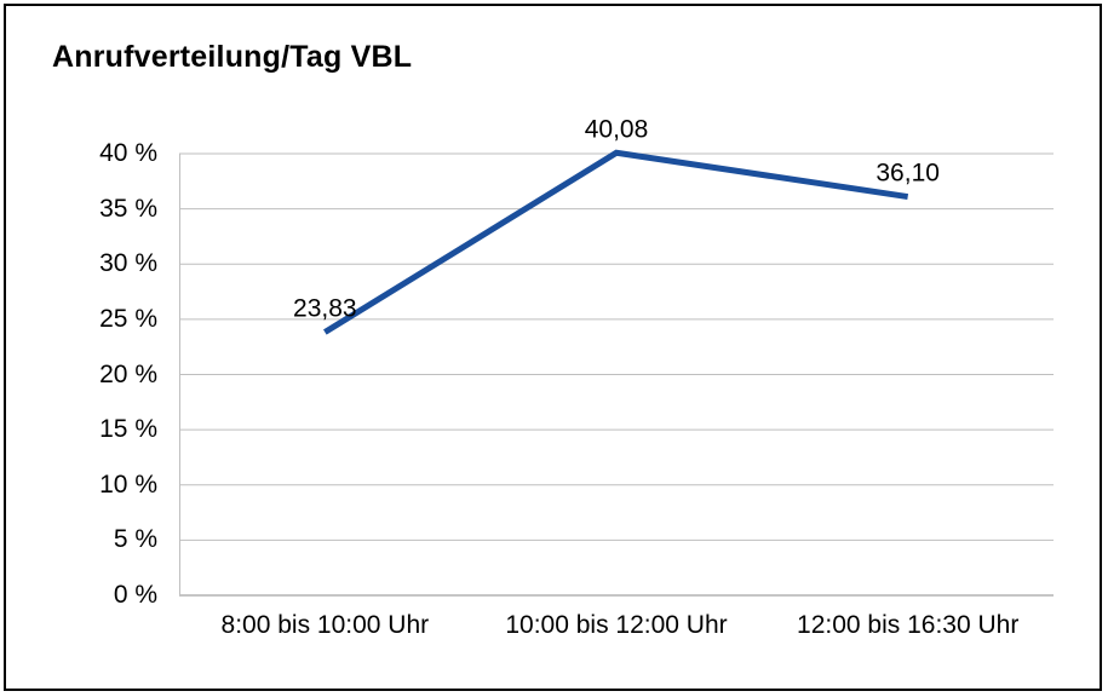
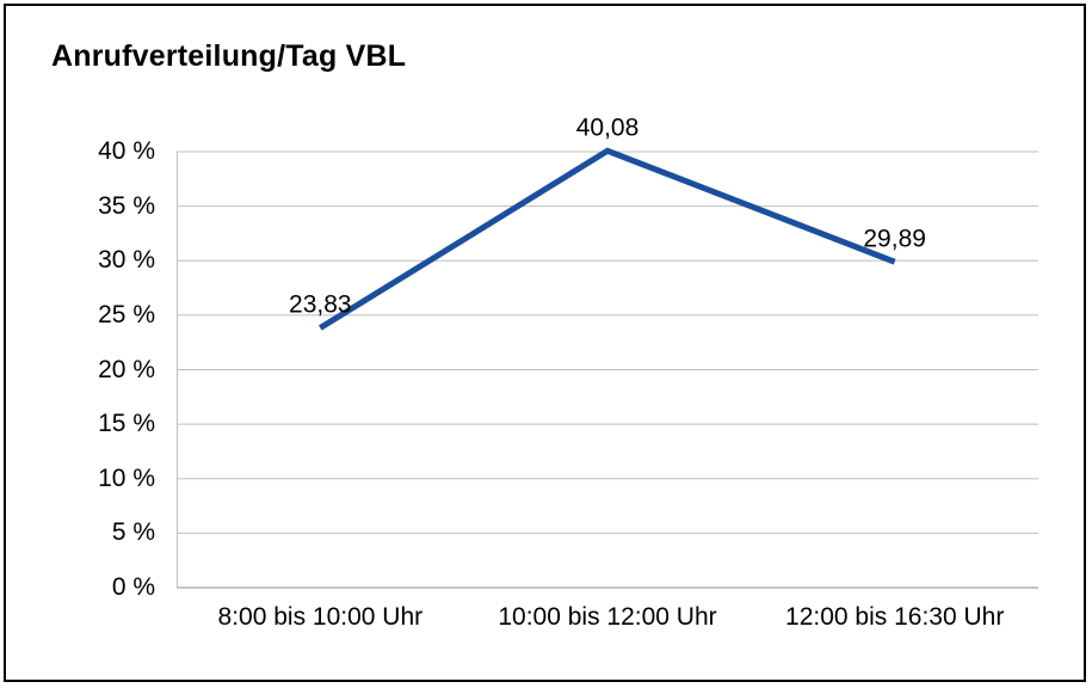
12:00 bis 16:30 Uhr: 36,10 -> 29,89
